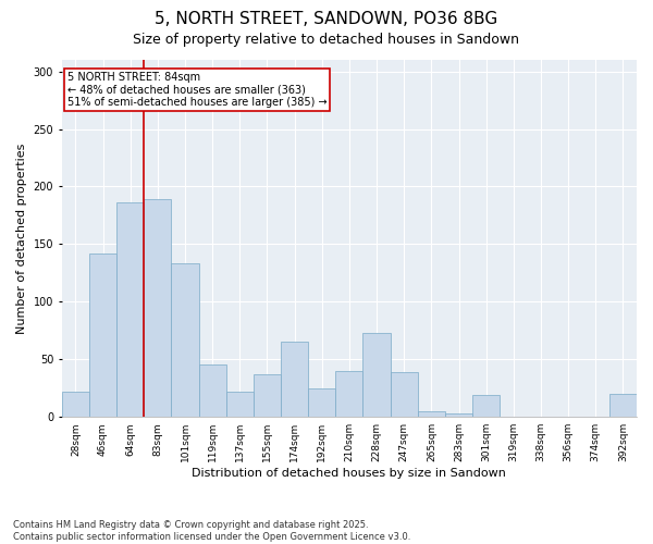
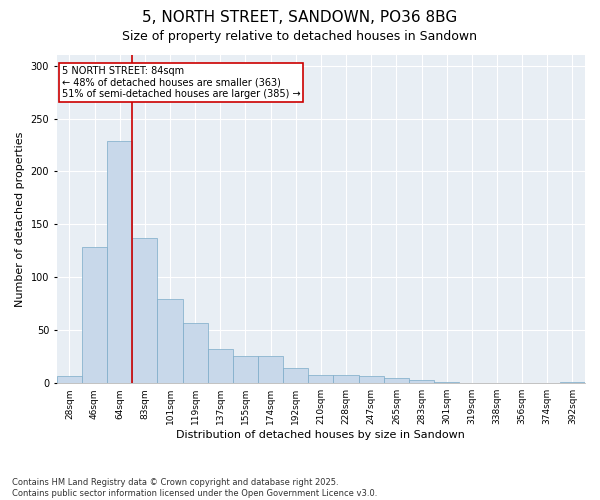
28sqm: 22 -> 7
46sqm: 142 -> 129
64sqm: 186 -> 229
83sqm: 189 -> 137
101sqm: 133 -> 80
119sqm: 46 -> 57
137sqm: 22 -> 32
155sqm: 37 -> 26
174sqm: 65 -> 26
192sqm: 25 -> 14
210sqm: 40 -> 8
228sqm: 73 -> 8
247sqm: 39 -> 7
301sqm: 19 -> 1
392sqm: 20 -> 1
